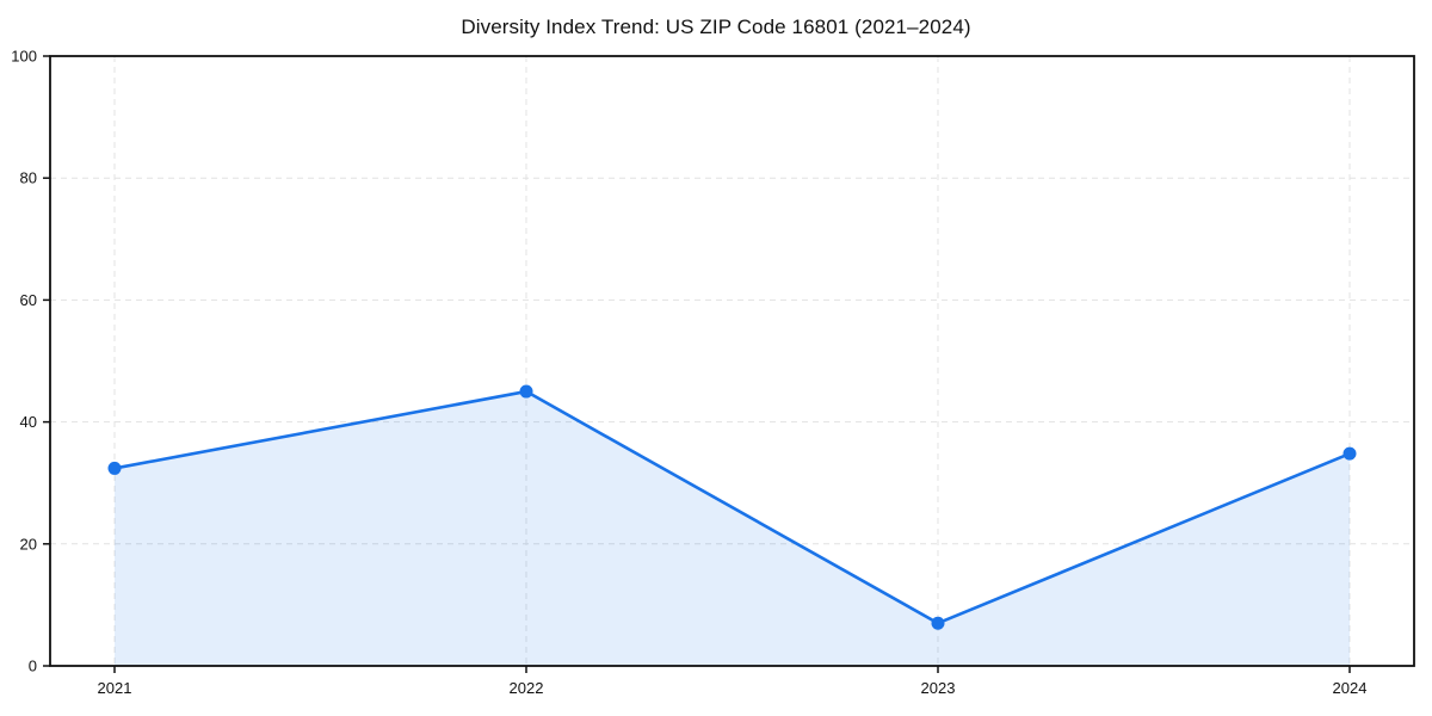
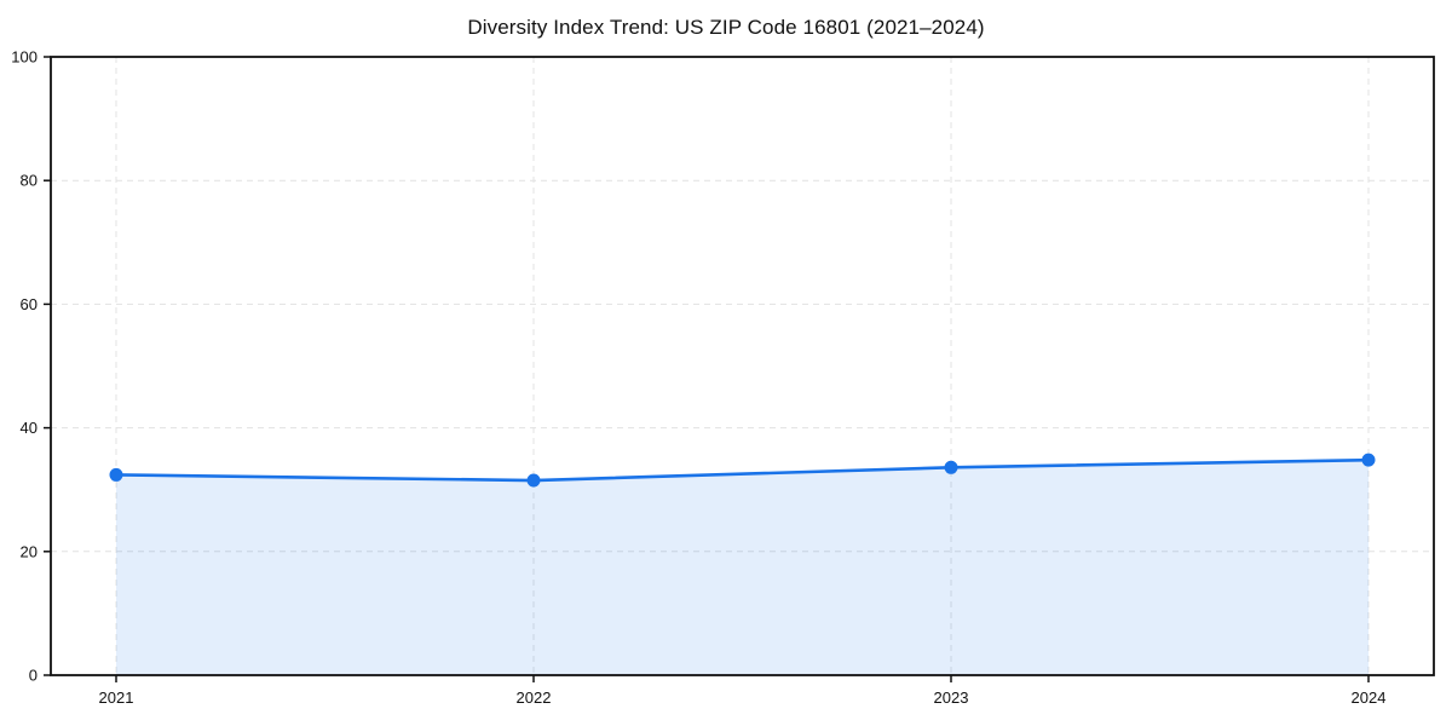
2022: 45 -> 32
2023: 7 -> 34
